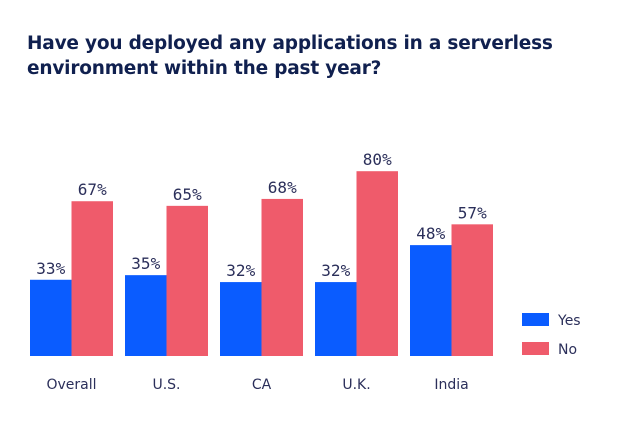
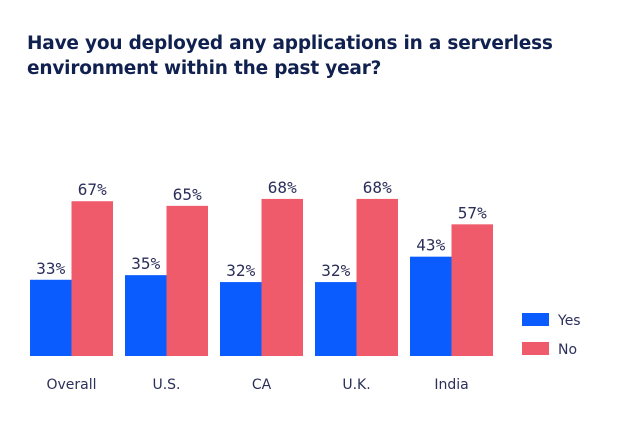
No/U.K.: 80% -> 68%
Yes/India: 48% -> 43%
